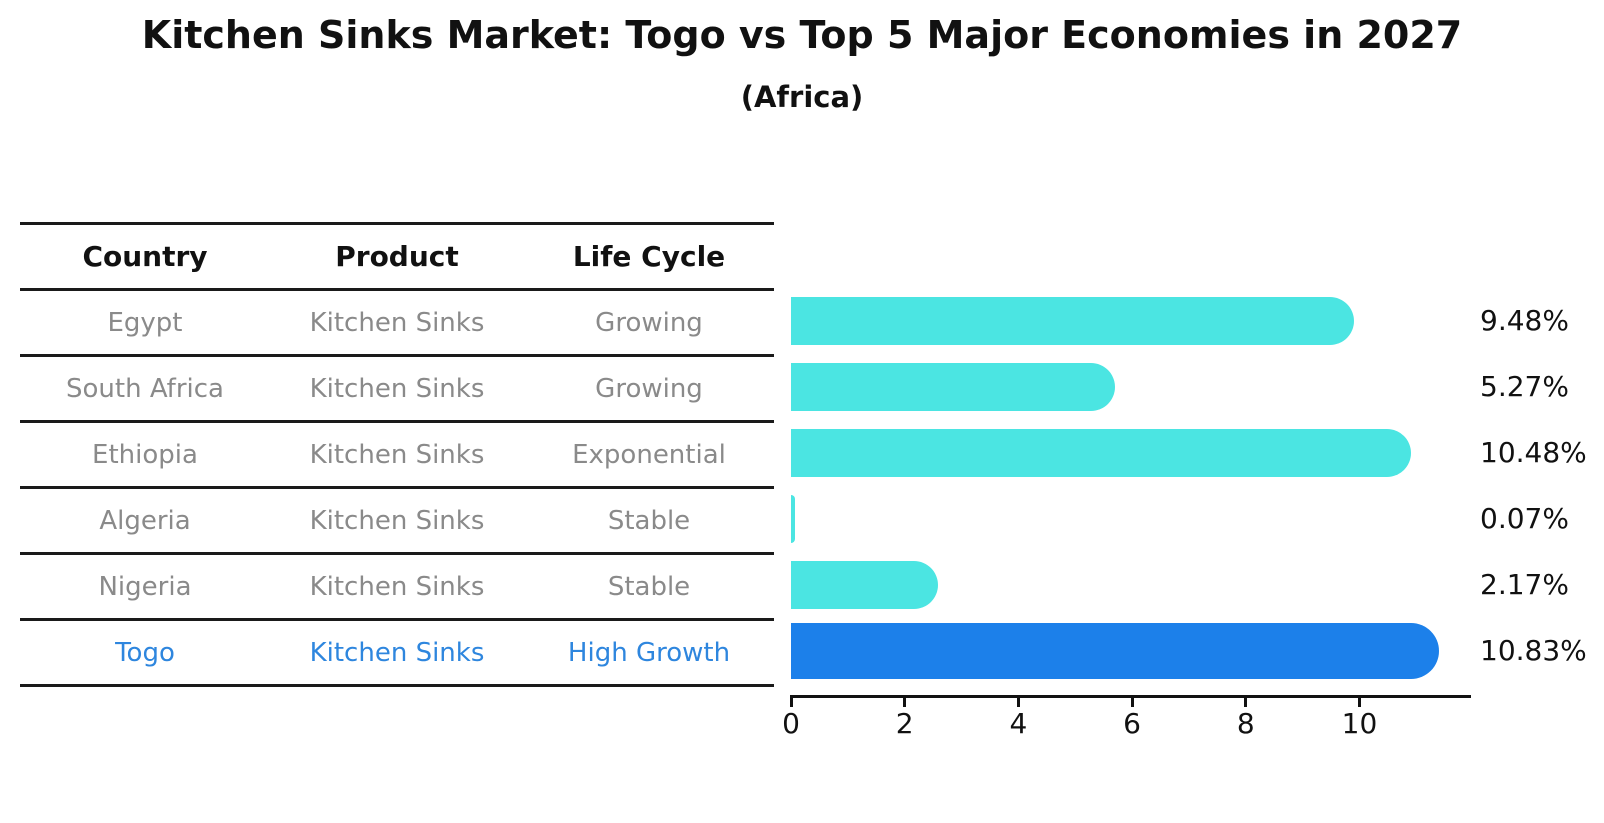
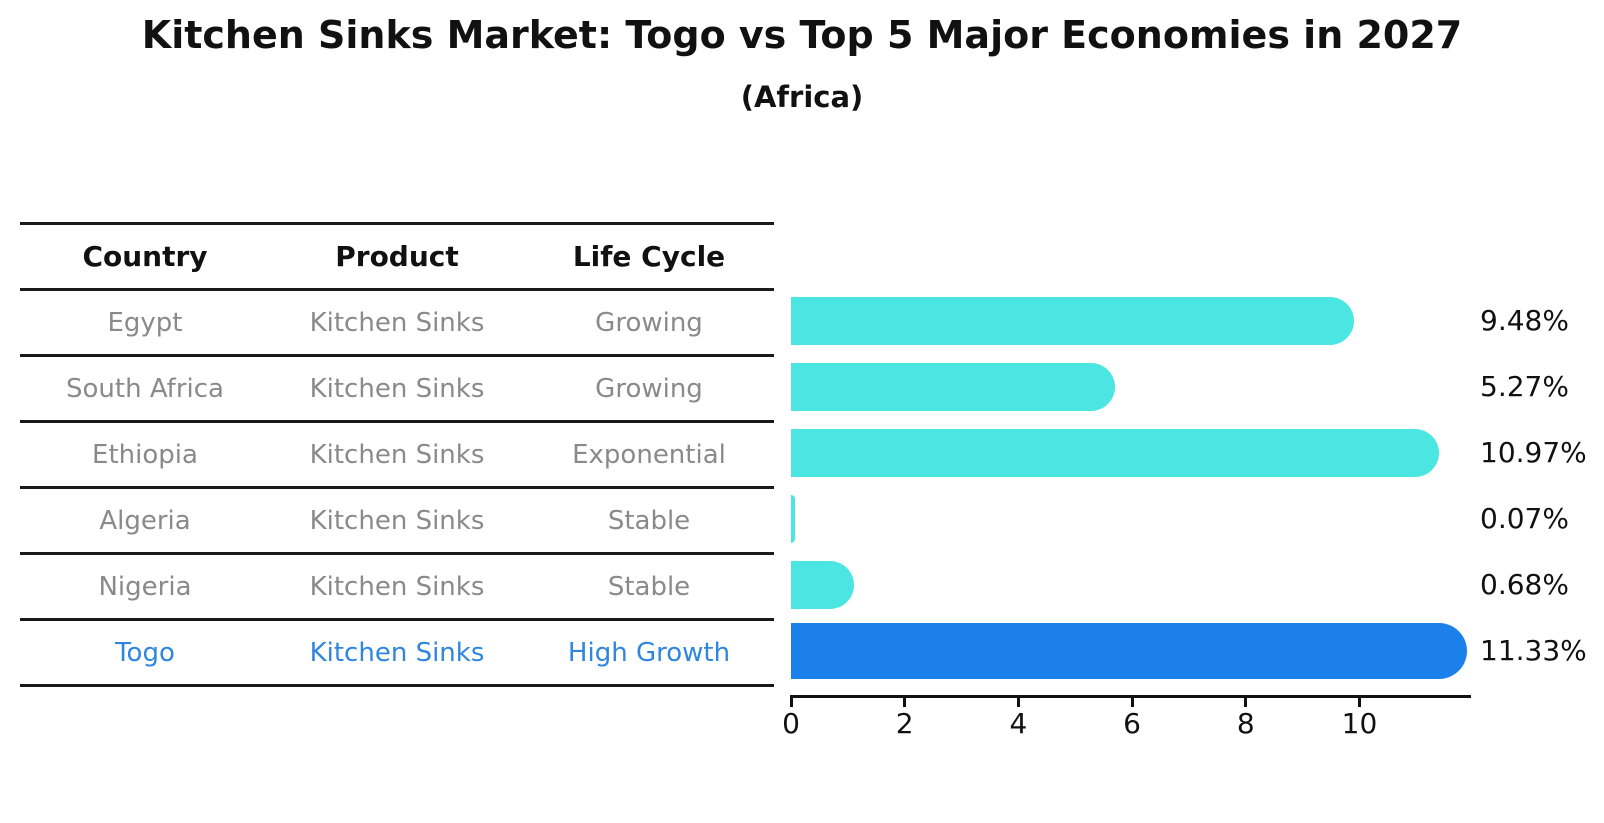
Ethiopia: 10.48% -> 10.97%
Nigeria: 2.17% -> 0.68%
Togo: 10.83% -> 11.33%
